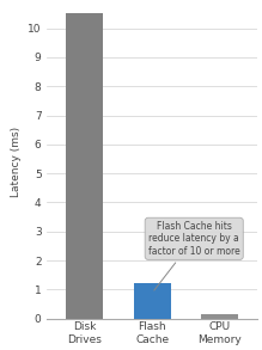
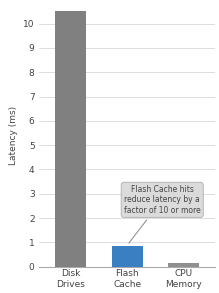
Flash Cache: 1.20 -> 0.85
